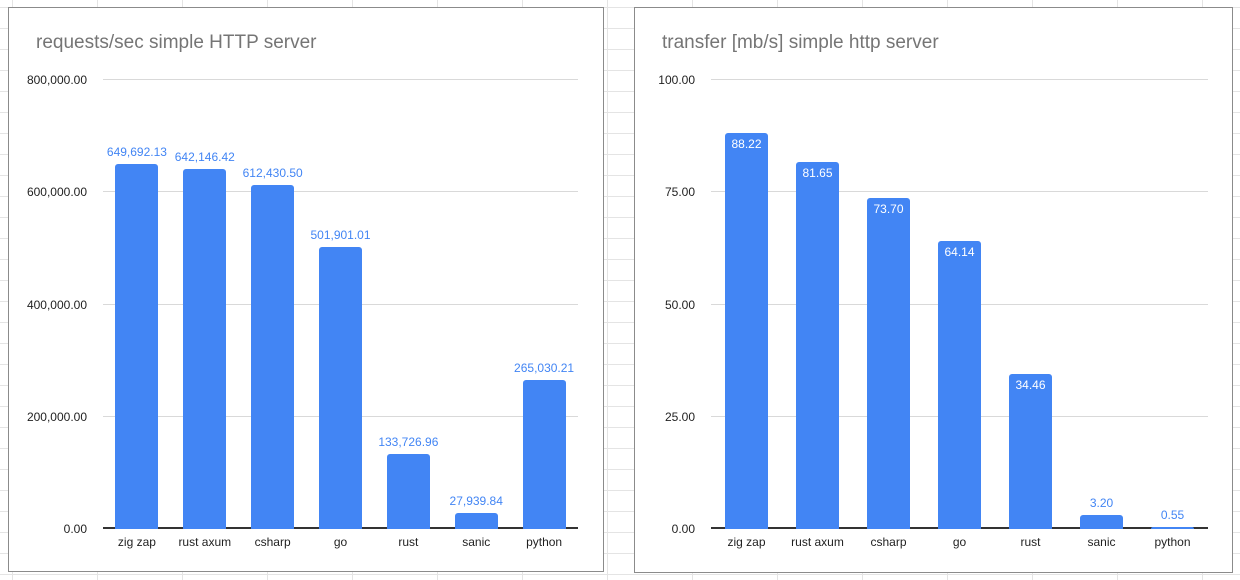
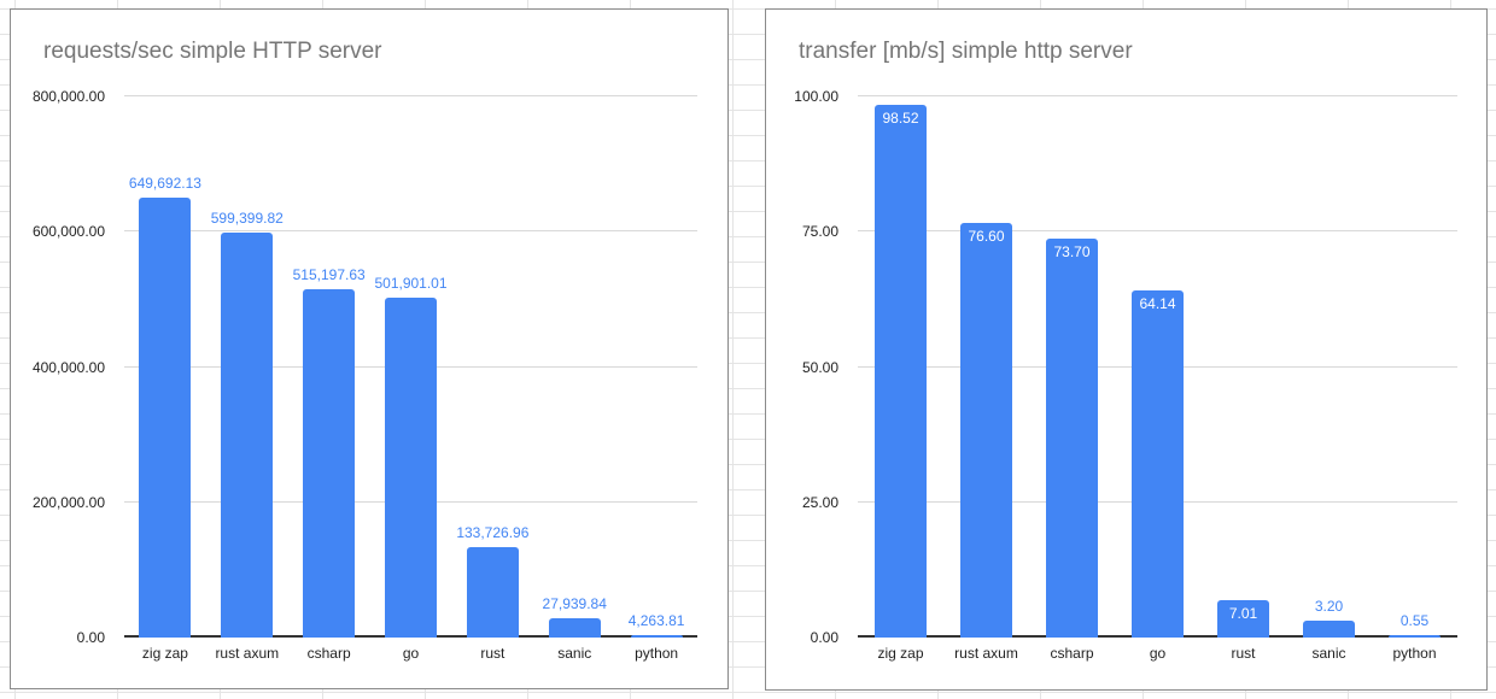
requests/sec simple HTTP server/rust axum: 642,146.42 -> 599,399.82
requests/sec simple HTTP server/csharp: 612,430.50 -> 515,197.63
requests/sec simple HTTP server/python: 265,030.21 -> 4,263.81
transfer [mb/s] simple http server/zig zap: 88.22 -> 98.52
transfer [mb/s] simple http server/rust axum: 81.65 -> 76.60
transfer [mb/s] simple http server/rust: 34.46 -> 7.01
